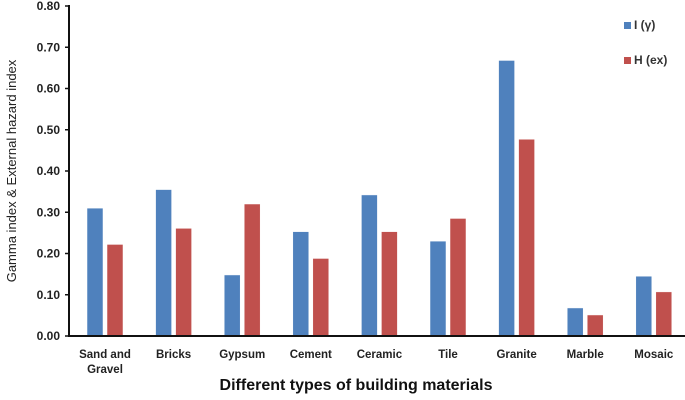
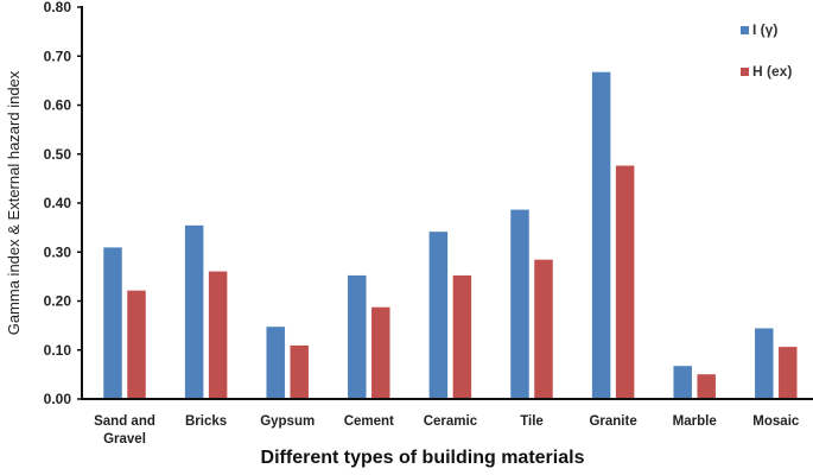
H (ex)/Gypsum: 0.32 -> 0.11
I (γ)/Tile: 0.23 -> 0.39
